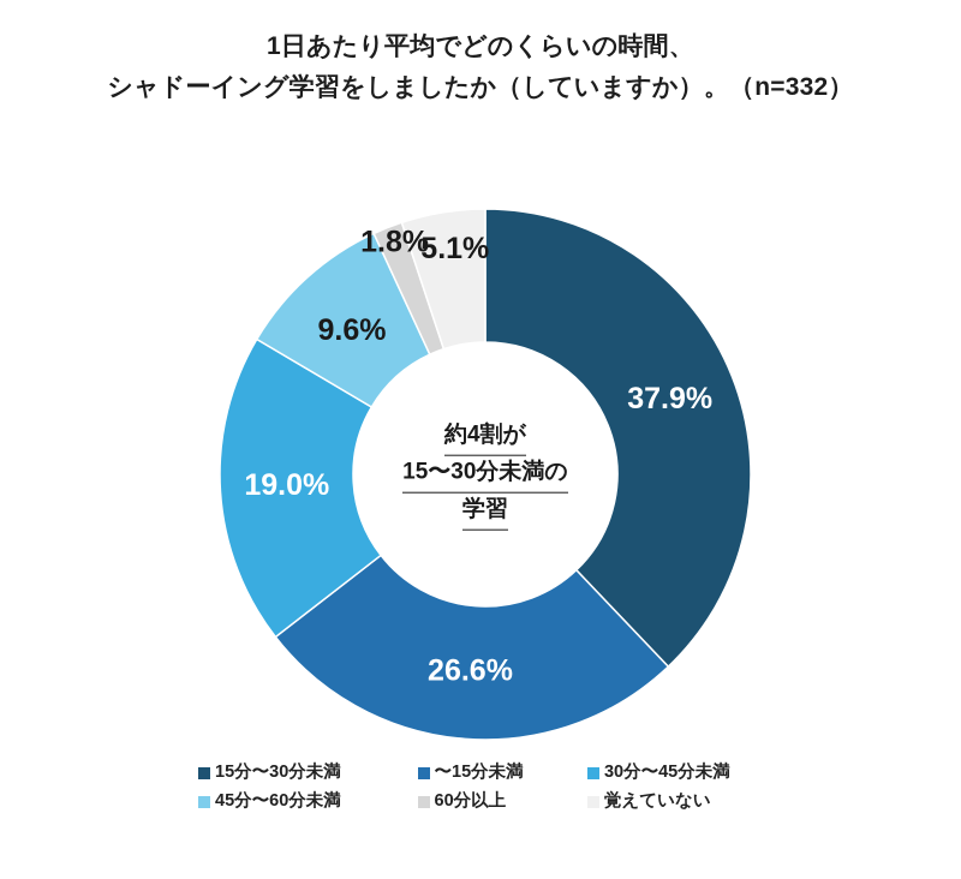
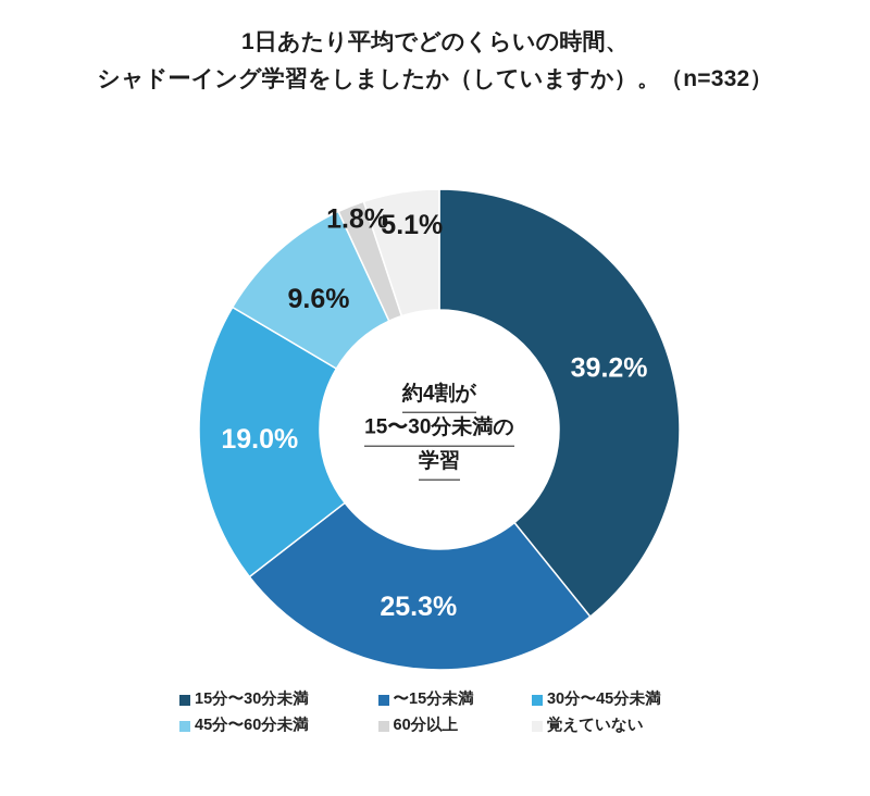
15分〜30分未満: 37.9% -> 39.2%
〜15分未満: 26.6% -> 25.3%
